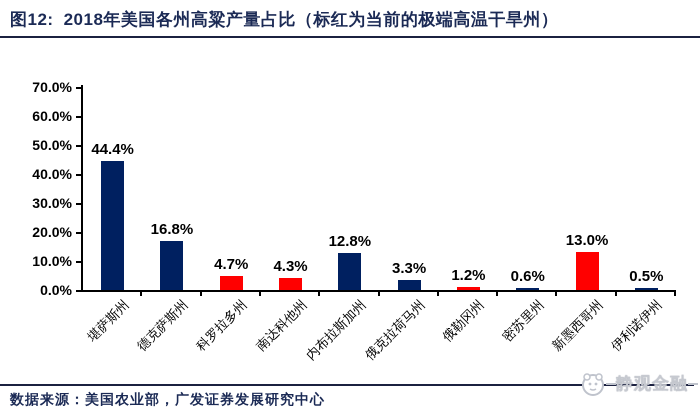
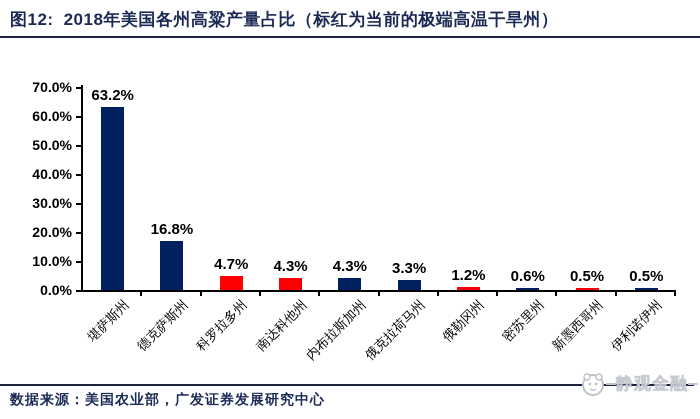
堪萨斯州: 44.4% -> 63.2%
内布拉斯加州: 12.8% -> 4.3%
新墨西哥州: 13.0% -> 0.5%
